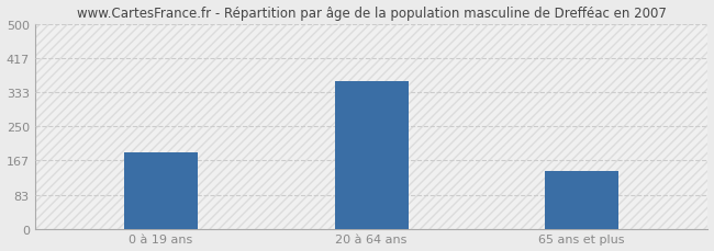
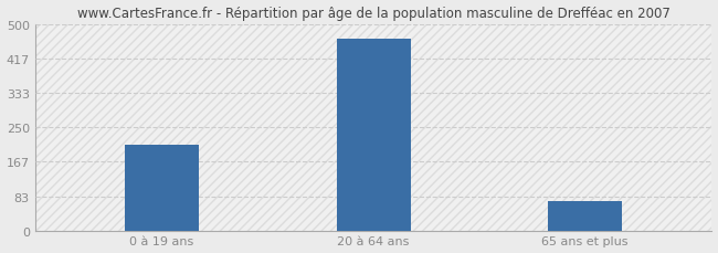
0 à 19 ans: 185 -> 208
20 à 64 ans: 360 -> 463
65 ans et plus: 140 -> 72
